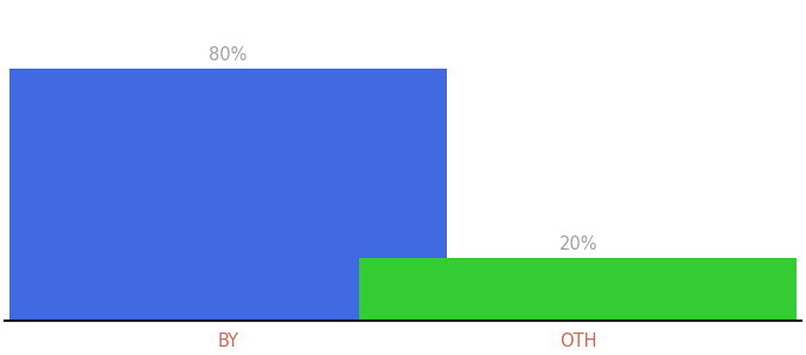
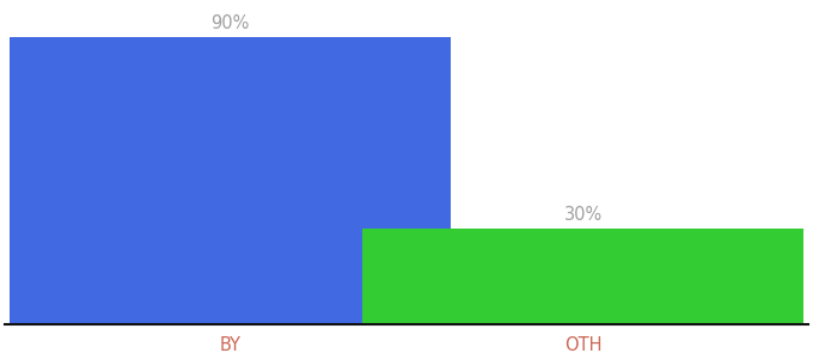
BY: 80% -> 90%
OTH: 20% -> 30%
